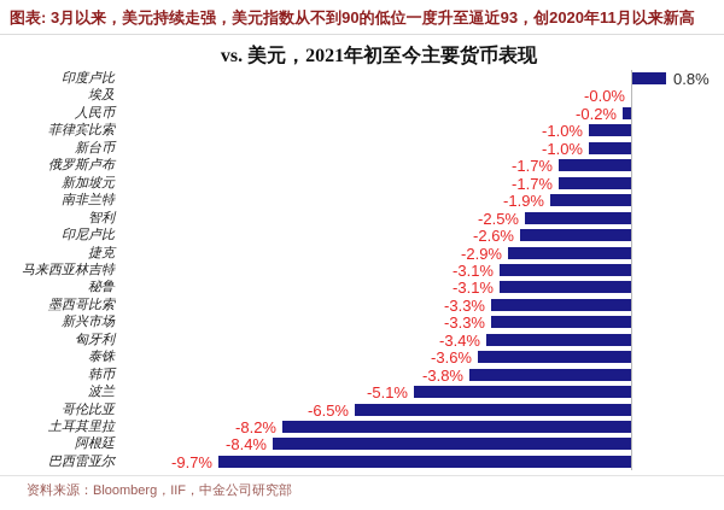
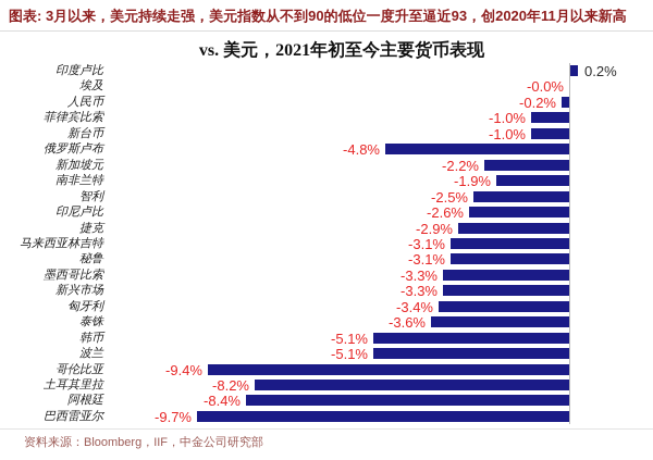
印度卢比: 0.8% -> 0.2%
俄罗斯卢布: -1.7% -> -4.8%
新加坡元: -1.7% -> -2.2%
韩币: -3.8% -> -5.1%
哥伦比亚: -6.5% -> -9.4%
